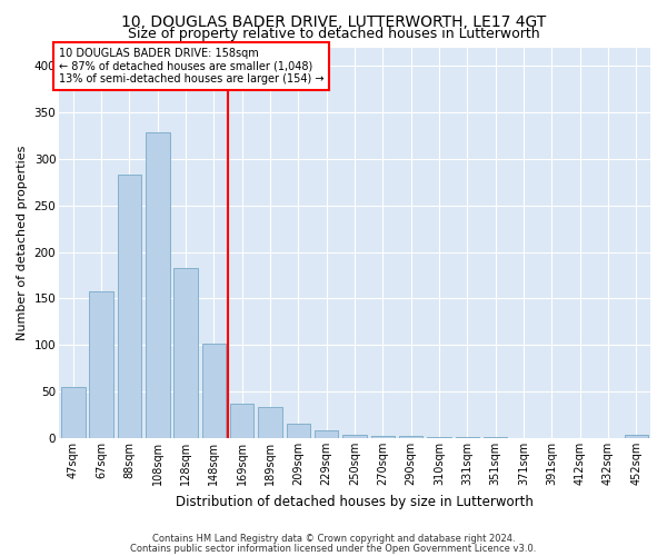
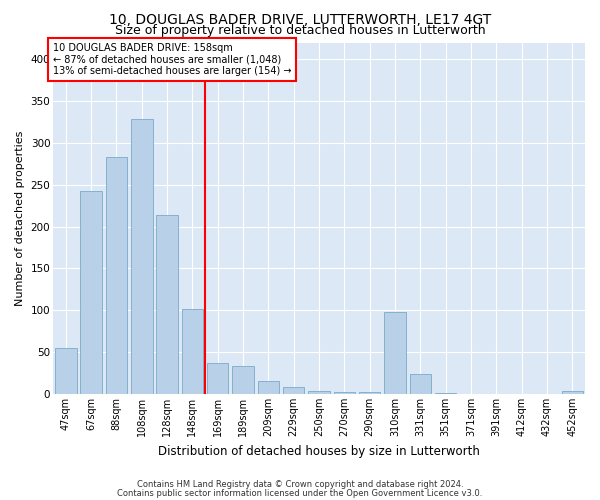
67sqm: 158 -> 242
128sqm: 183 -> 214
310sqm: 1 -> 98
331sqm: 1 -> 24
